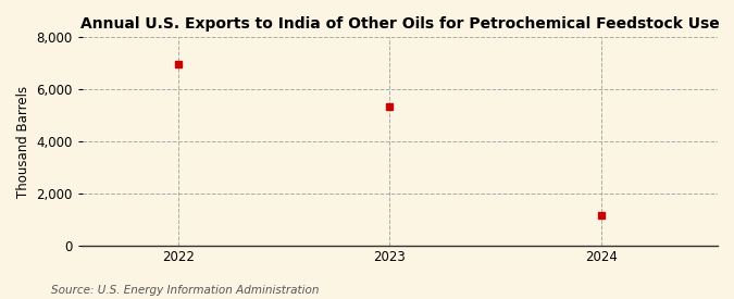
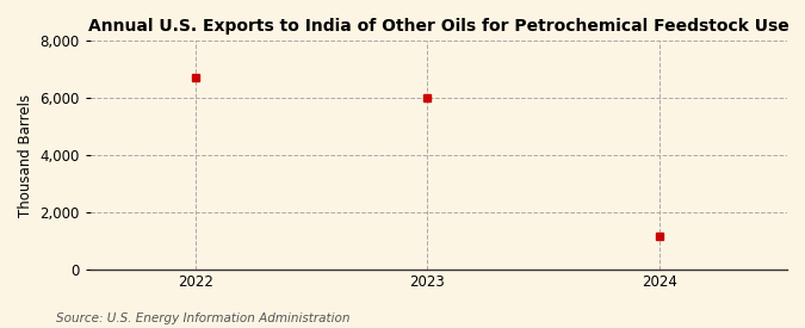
2022: 6,950 -> 6,700
2023: 5,350 -> 6,010
